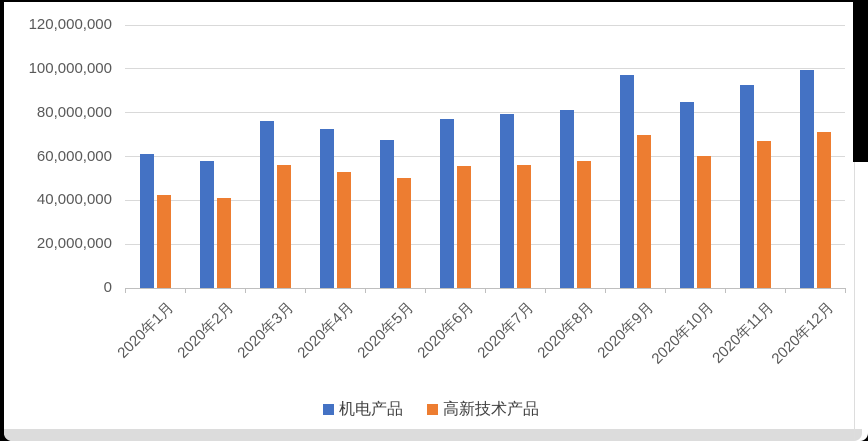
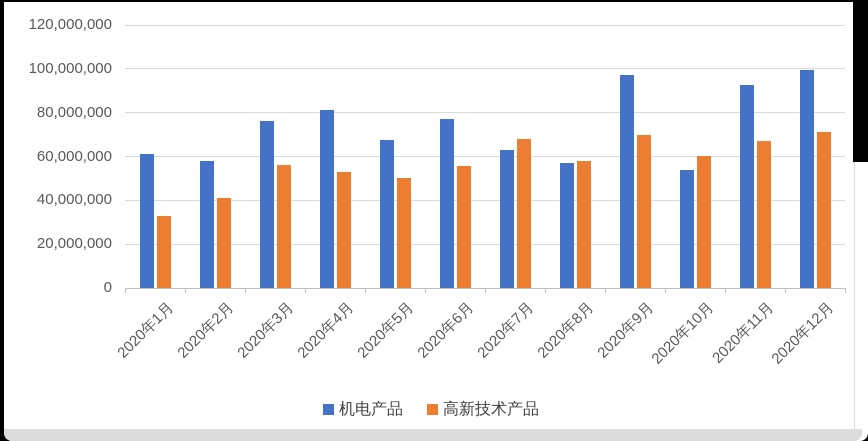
高新技术产品/2020年1月: 42000000 -> 33000000
机电产品/2020年4月: 72000000 -> 81000000
机电产品/2020年7月: 80000000 -> 63000000
高新技术产品/2020年7月: 56000000 -> 68000000
机电产品/2020年8月: 81000000 -> 57000000
机电产品/2020年10月: 85000000 -> 54000000
